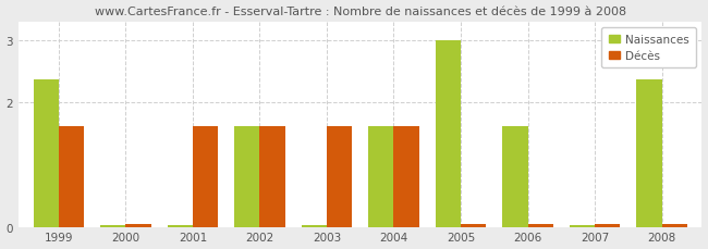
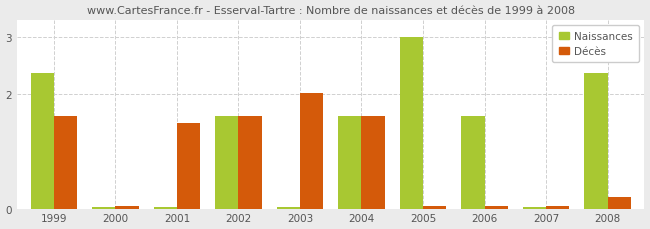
Décès/2001: 1.62 -> 1.50
Décès/2003: 1.62 -> 2.02
Décès/2008: 0.04 -> 0.20
